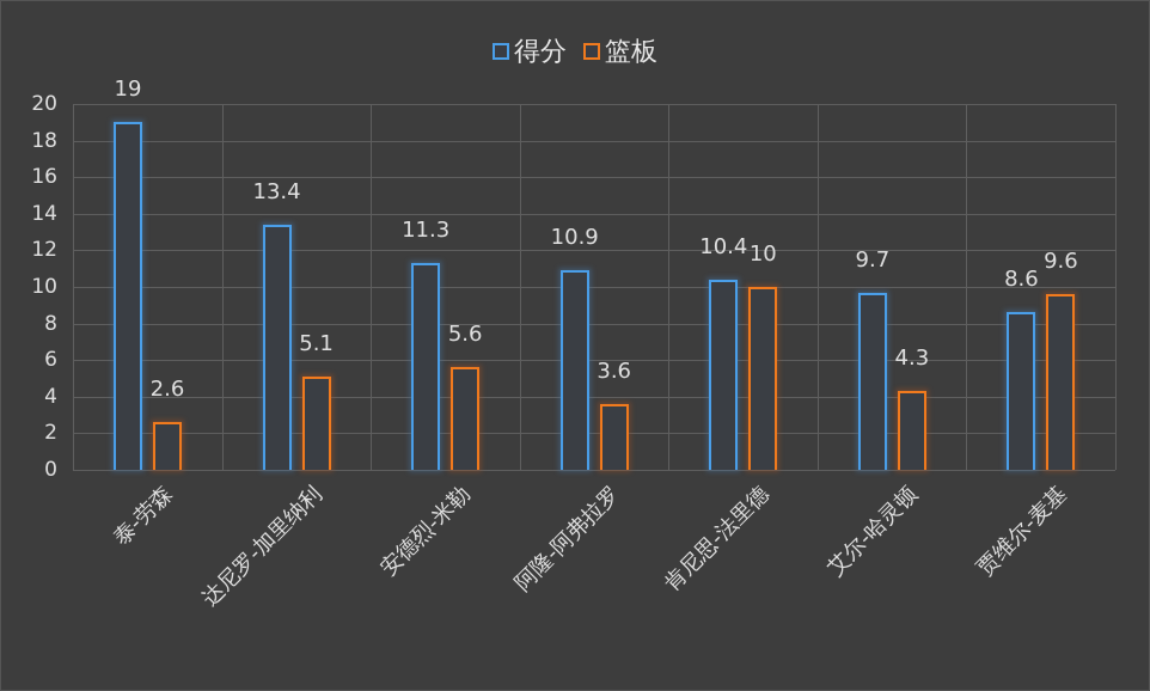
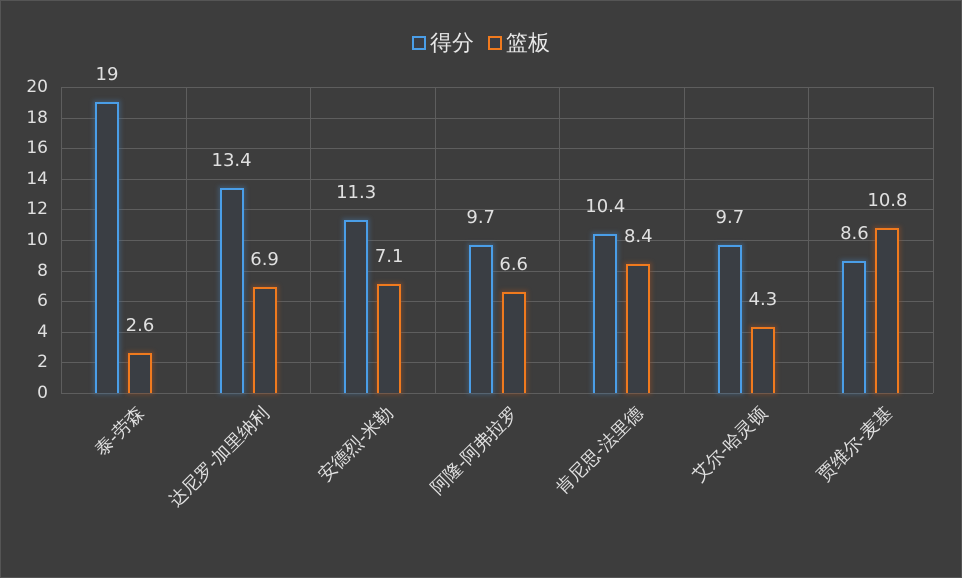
篮板/达尼罗-加里纳利: 5.1 -> 6.9
篮板/安德烈-米勒: 5.6 -> 7.1
得分/阿隆-阿弗拉罗: 10.9 -> 9.7
篮板/阿隆-阿弗拉罗: 3.6 -> 6.6
篮板/肯尼思-法里德: 10 -> 8.4
篮板/贾维尔-麦基: 9.6 -> 10.8
